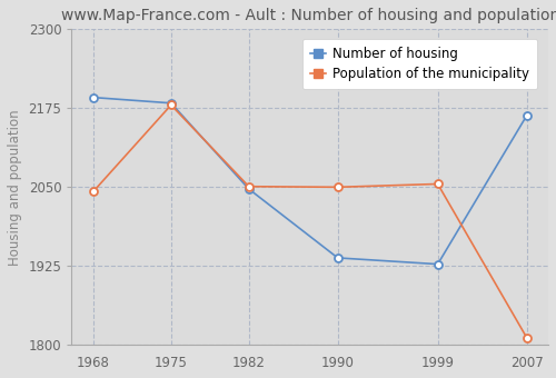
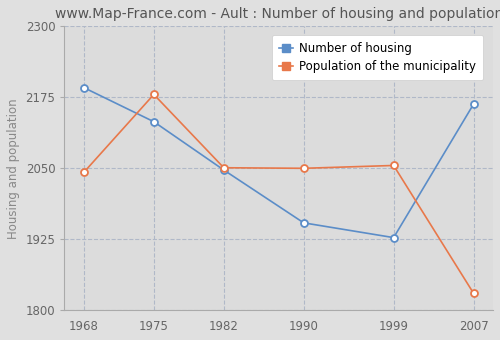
Number of housing/1975: 2183 -> 2132
Number of housing/1990: 1938 -> 1954
Population of the municipality/2007: 1812 -> 1830
